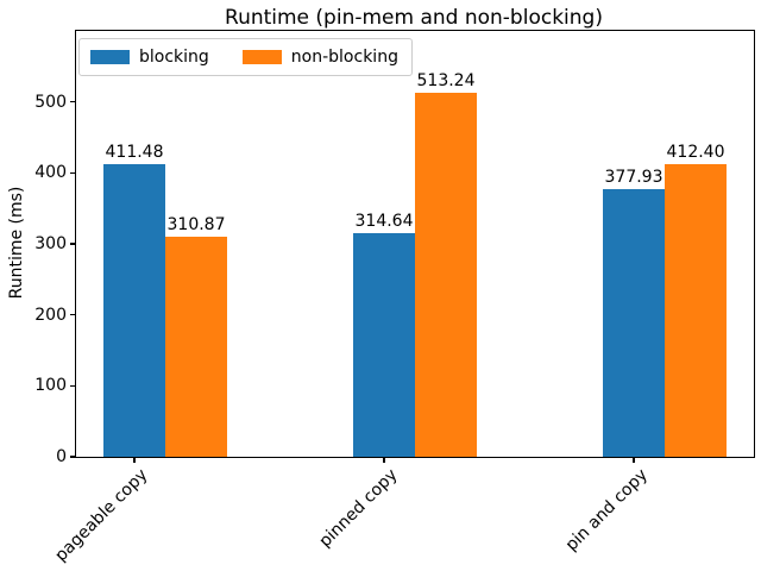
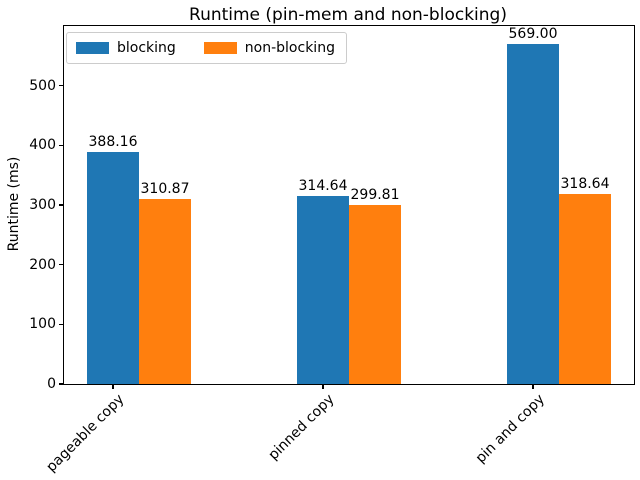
blocking/pageable copy: 411.48 -> 388.16
non-blocking/pinned copy: 513.24 -> 299.81
blocking/pin and copy: 377.93 -> 569.00
non-blocking/pin and copy: 412.40 -> 318.64
